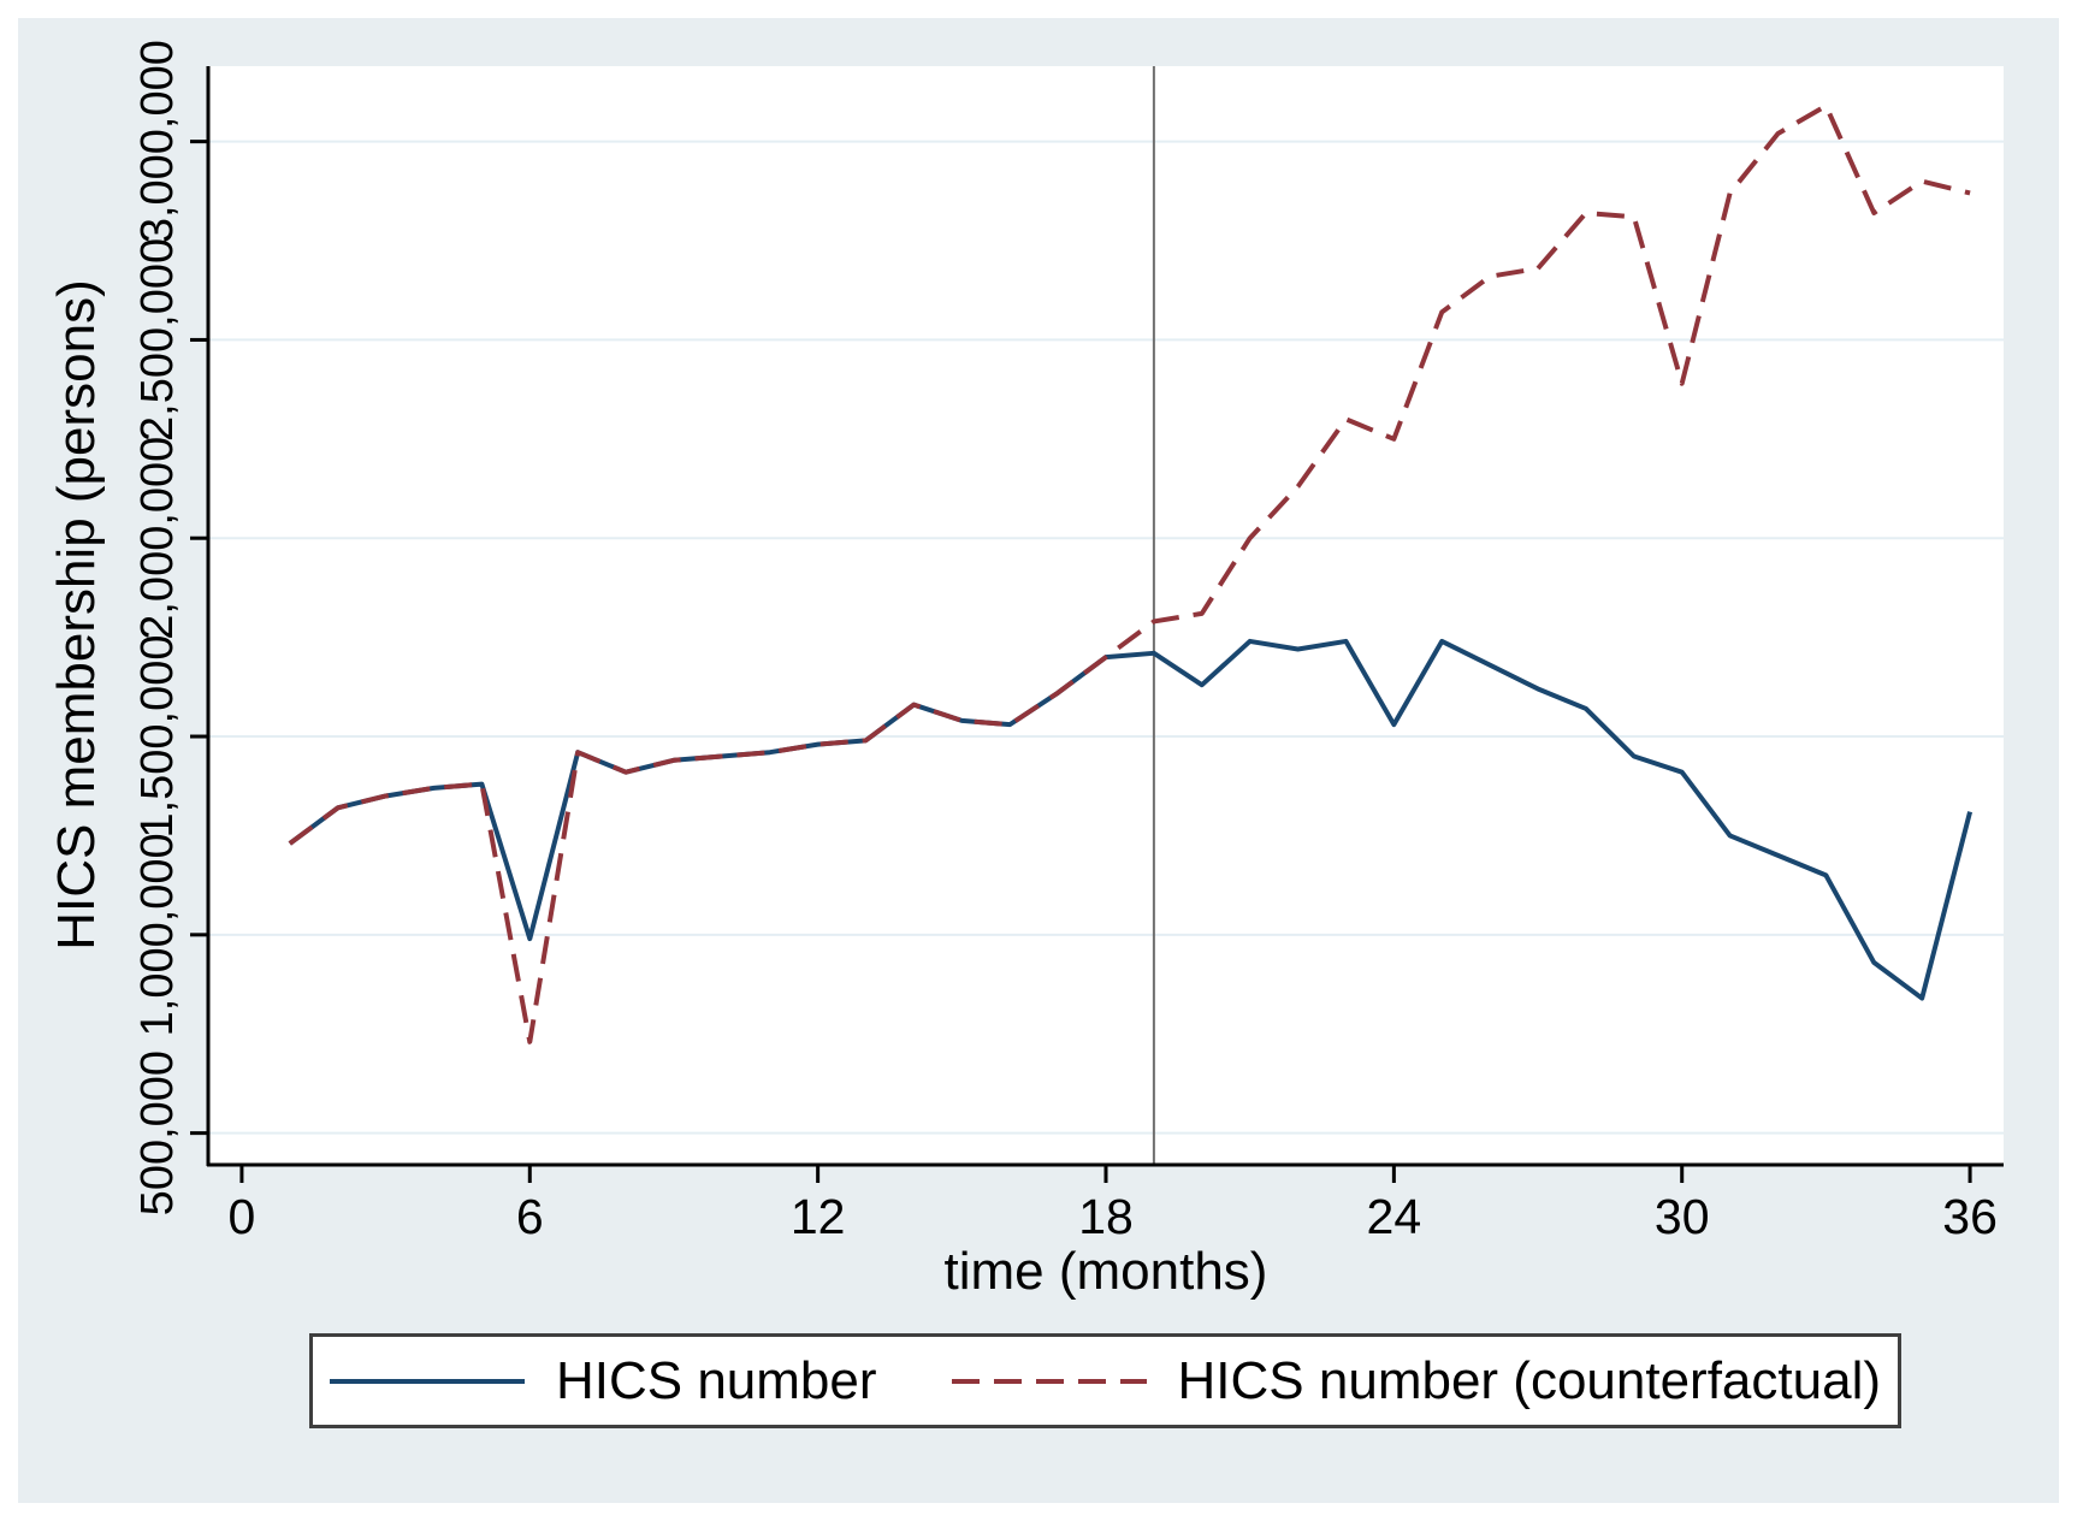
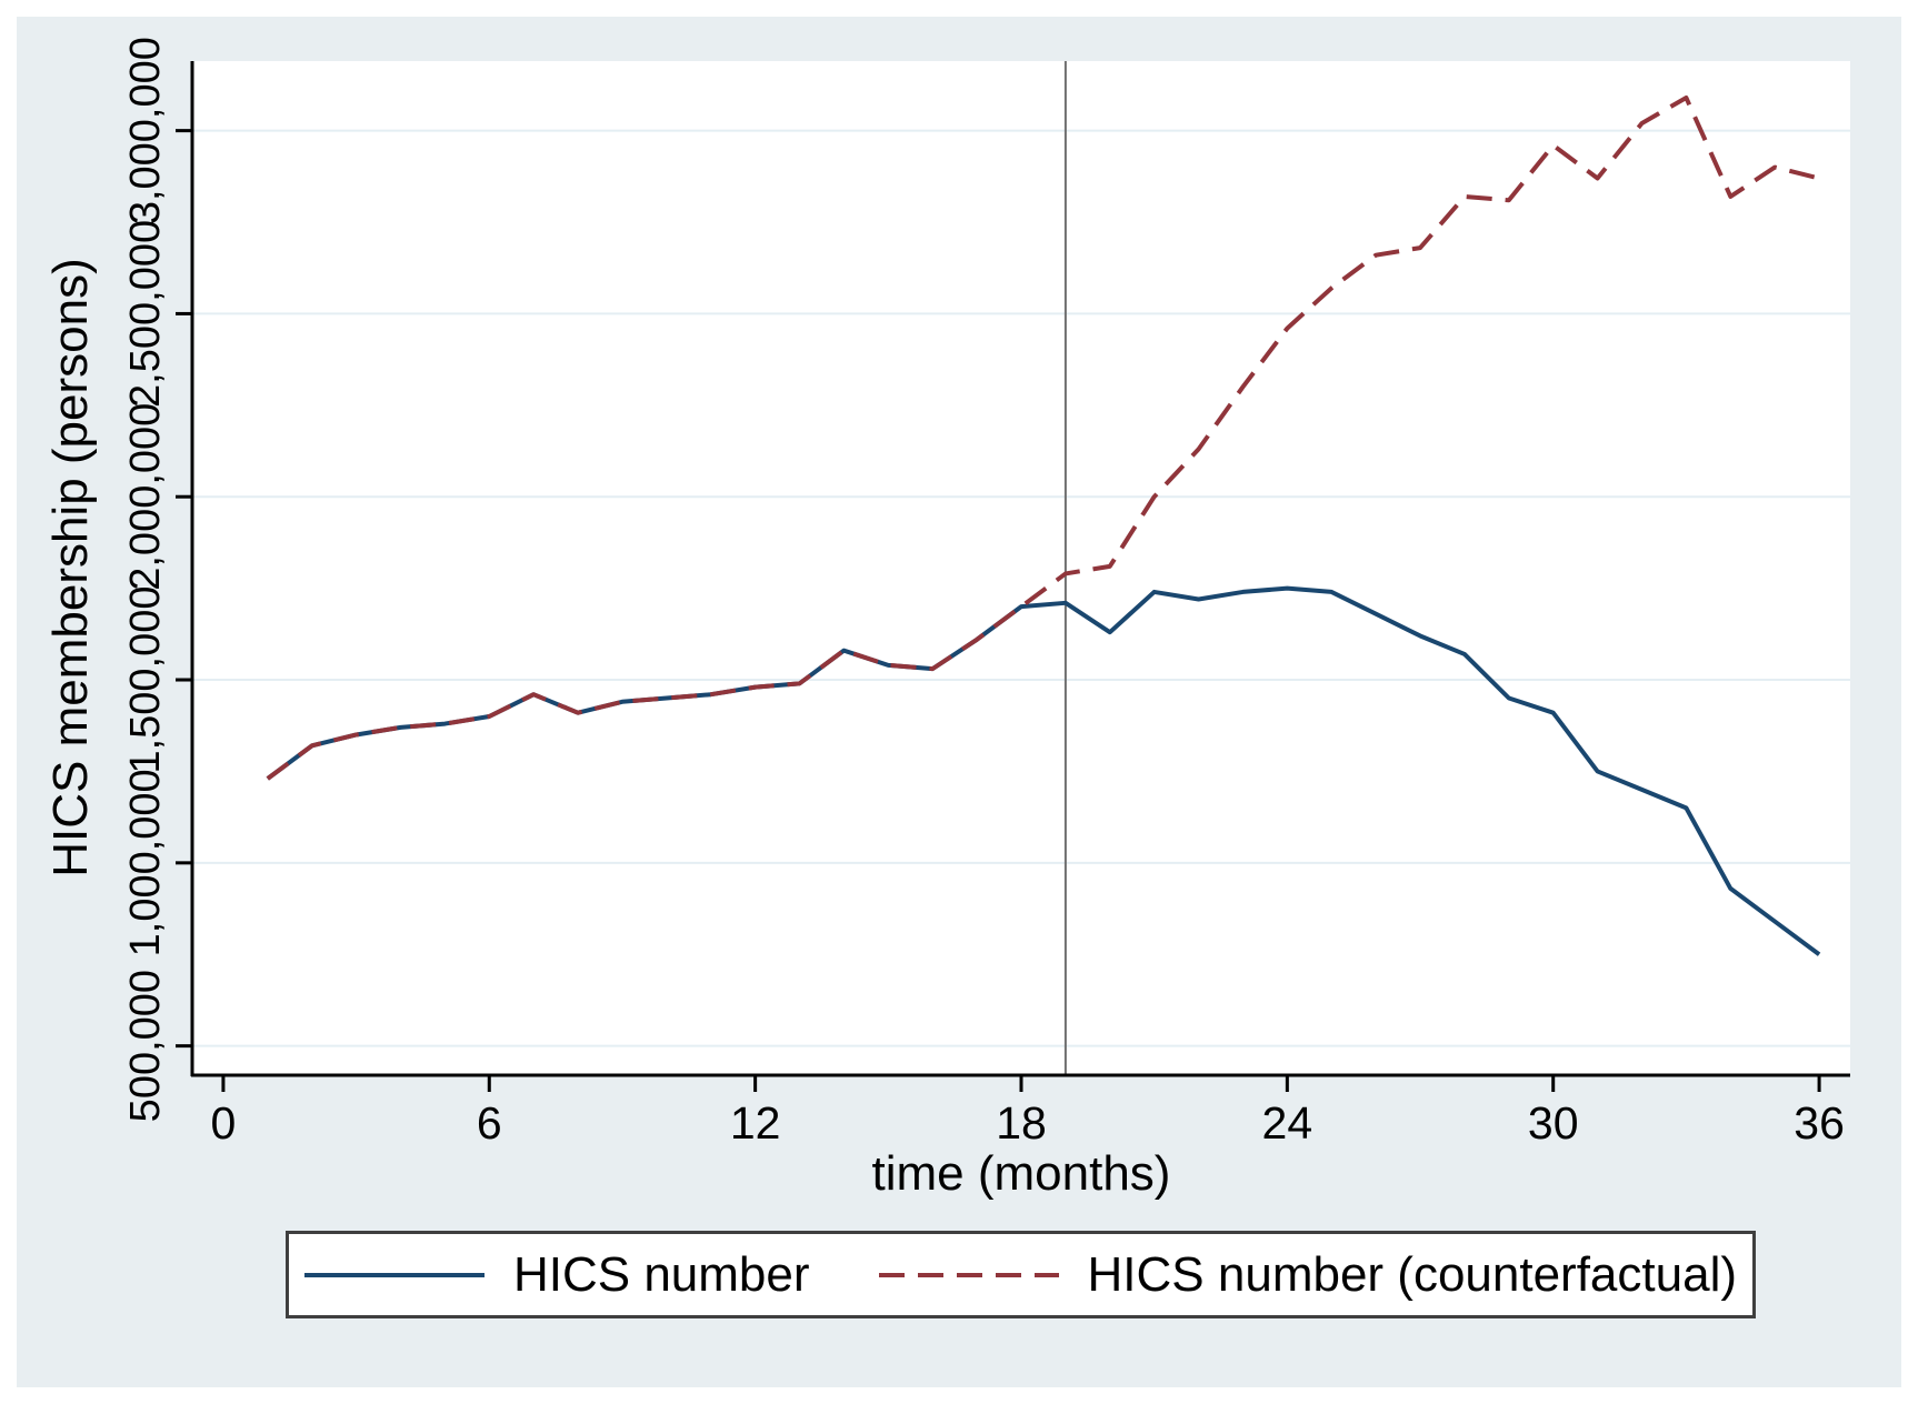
HICS number/6: 990000 -> 1400000
HICS number (counterfactual)/6: 730000 -> 1400000
HICS number/24: 1530000 -> 1750000
HICS number (counterfactual)/24: 2250000 -> 2460000
HICS number (counterfactual)/30: 2390000 -> 2960000
HICS number/36: 1310000 -> 750000
